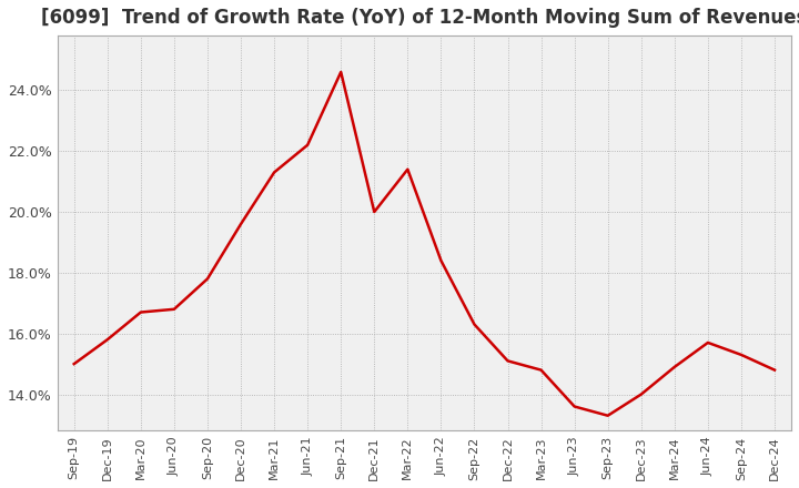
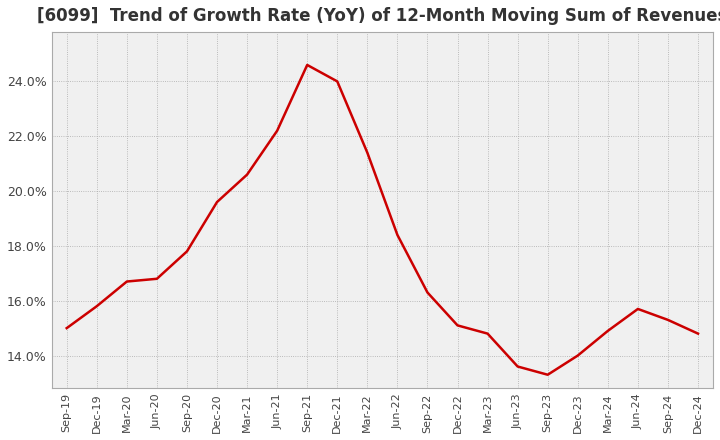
Mar-21: 21.3% -> 20.6%
Dec-21: 20.0% -> 24.0%
